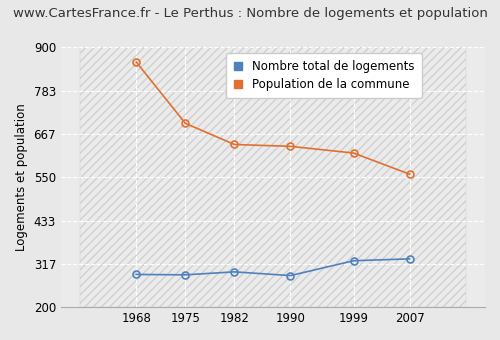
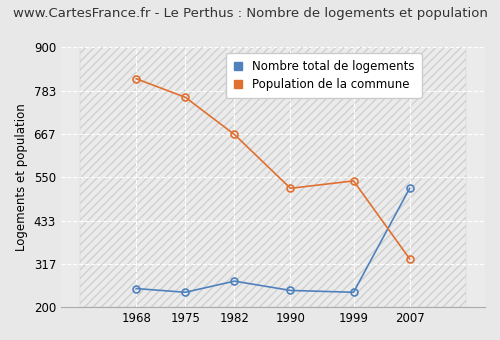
Nombre total de logements/1968: 288 -> 250
Population de la commune/1968: 860 -> 815
Nombre total de logements/1975: 287 -> 240
Population de la commune/1975: 695 -> 765
Nombre total de logements/1982: 295 -> 270
Population de la commune/1982: 638 -> 665
Nombre total de logements/1990: 285 -> 245
Population de la commune/1990: 633 -> 520
Nombre total de logements/1999: 325 -> 240
Population de la commune/1999: 615 -> 540
Nombre total de logements/2007: 330 -> 520
Population de la commune/2007: 558 -> 330
